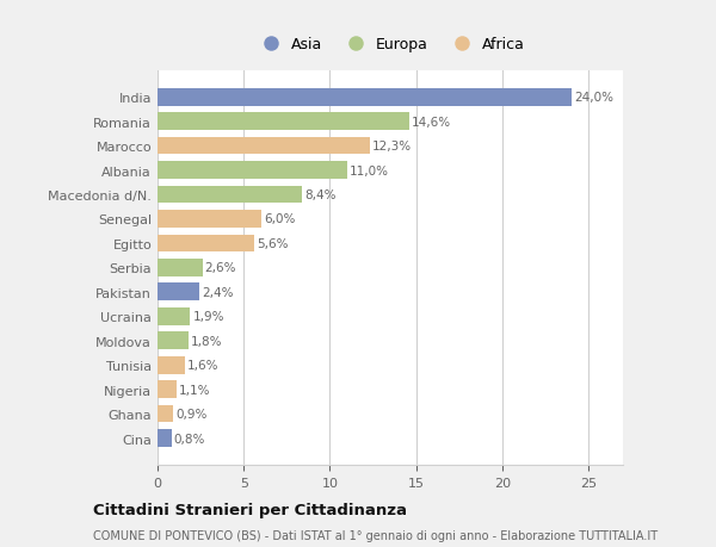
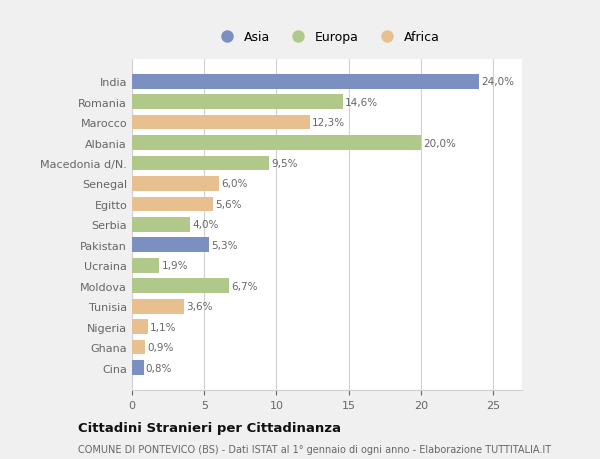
Albania: 11,0% -> 20,0%
Macedonia d/N.: 8,4% -> 9,5%
Serbia: 2,6% -> 4,0%
Pakistan: 2,4% -> 5,3%
Moldova: 1,8% -> 6,7%
Tunisia: 1,6% -> 3,6%
